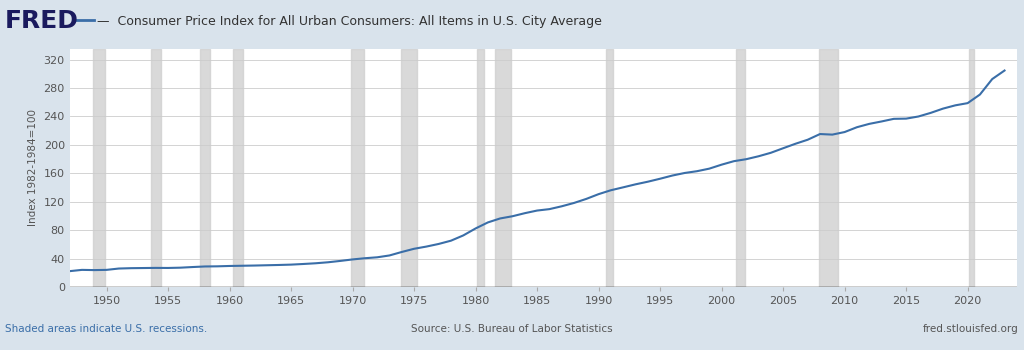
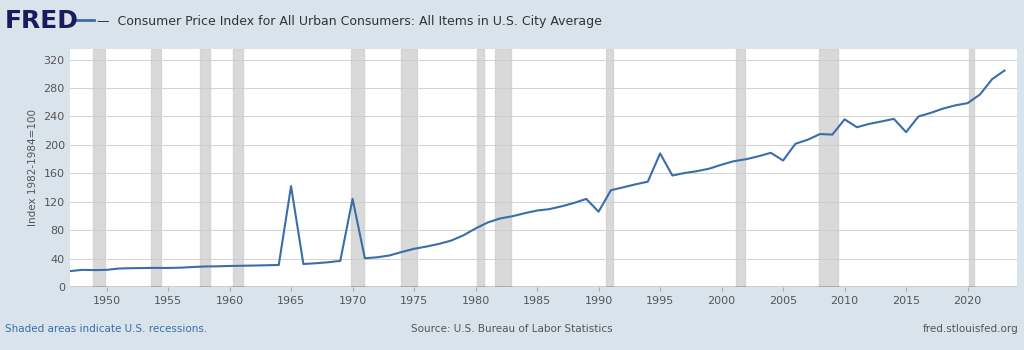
1965: 32 -> 142
1970: 39 -> 124
1990: 131 -> 106
1995: 152 -> 188
2005: 195 -> 178
2010: 218 -> 236
2015: 237 -> 218
